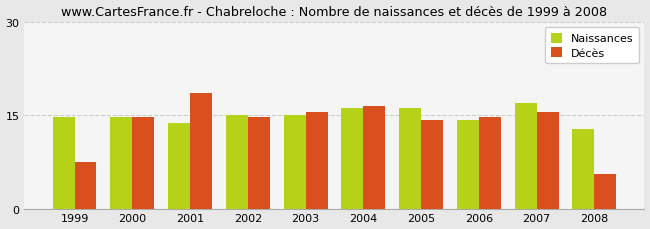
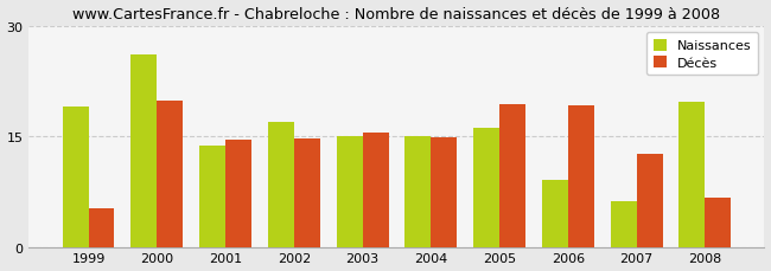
Naissances/1999: 14.7 -> 19.0
Décès/1999: 7.5 -> 5.2
Naissances/2000: 14.7 -> 26.0
Décès/2000: 14.7 -> 19.8
Décès/2001: 18.5 -> 14.6
Naissances/2002: 15.0 -> 17.0
Naissances/2004: 16.2 -> 15.0
Décès/2004: 16.5 -> 14.8
Décès/2005: 14.2 -> 19.4
Naissances/2006: 14.2 -> 9.0
Décès/2006: 14.7 -> 19.2
Naissances/2007: 17.0 -> 6.2
Décès/2007: 15.5 -> 12.6
Naissances/2008: 12.8 -> 19.6
Décès/2008: 5.5 -> 6.6
